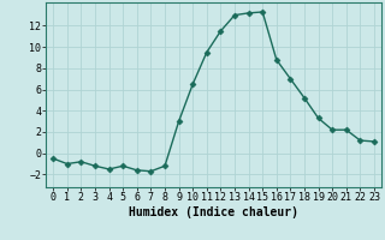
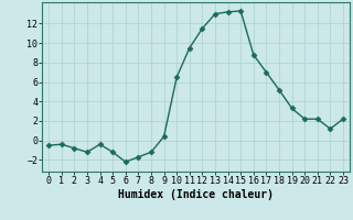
1: -1.0 -> -0.4
4: -1.5 -> -0.4
6: -1.6 -> -2.2
9: 3.0 -> 0.4
23: 1.1 -> 2.2
